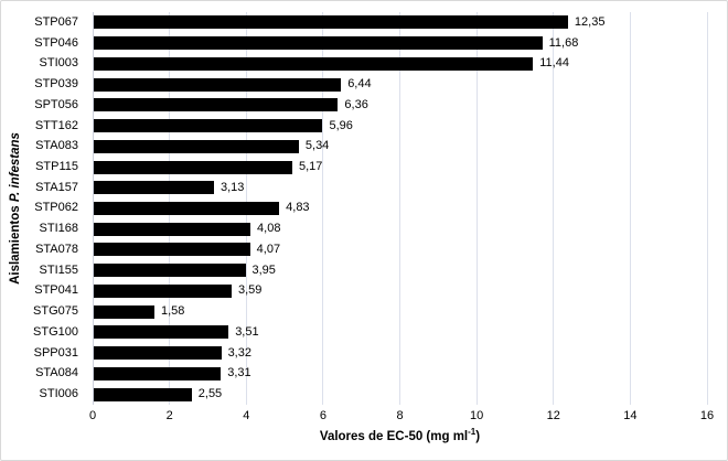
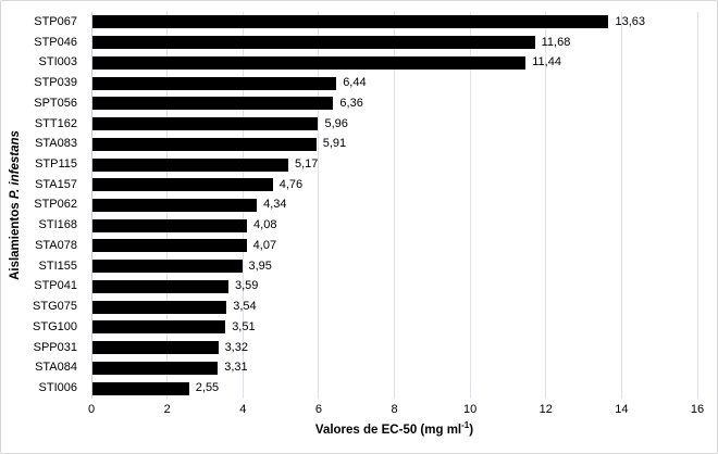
STP067: 12,35 -> 13,63
STA083: 5,34 -> 5,91
STA157: 3,13 -> 4,76
STP062: 4,83 -> 4,34
STG075: 1,58 -> 3,54
